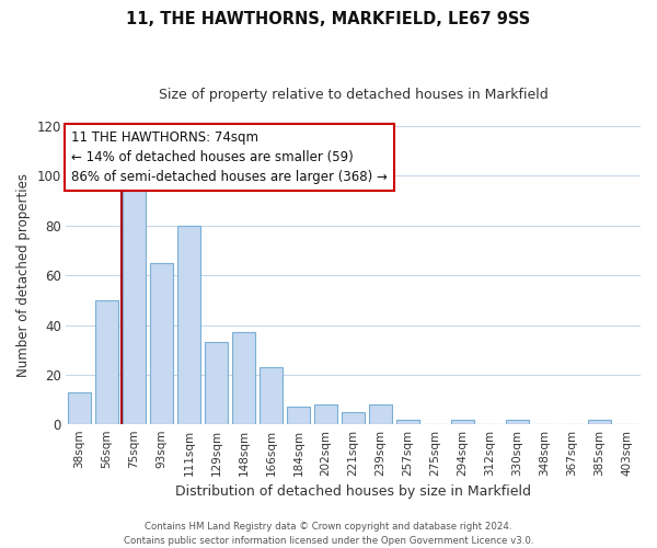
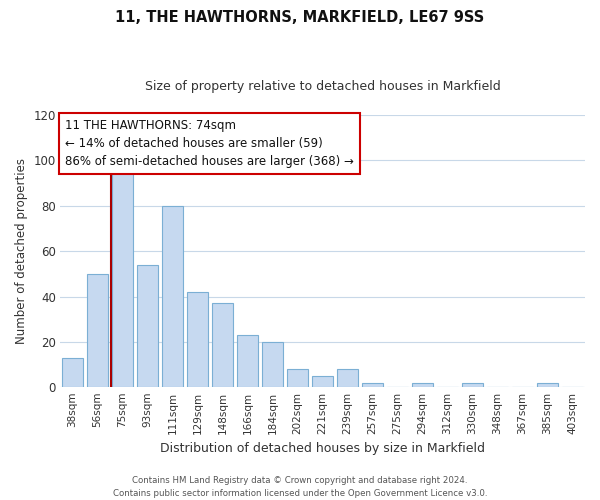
93sqm: 65 -> 54
129sqm: 33 -> 42
184sqm: 7 -> 20
